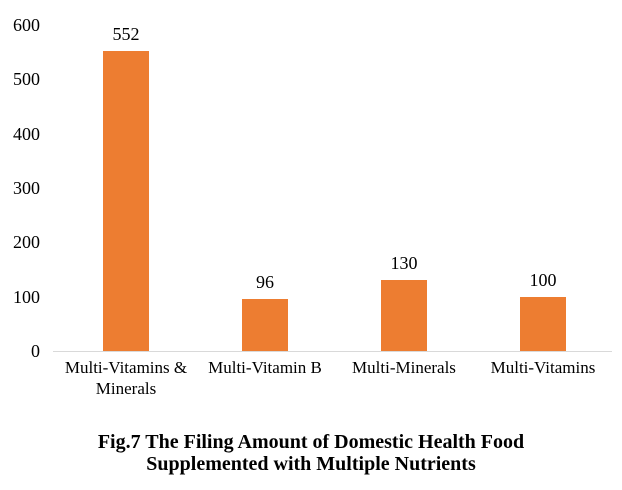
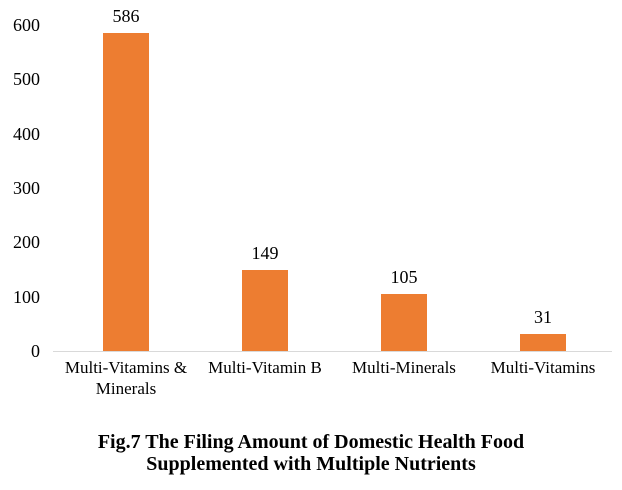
Multi-Vitamins & Minerals: 552 -> 586
Multi-Vitamin B: 96 -> 149
Multi-Minerals: 130 -> 105
Multi-Vitamins: 100 -> 31
